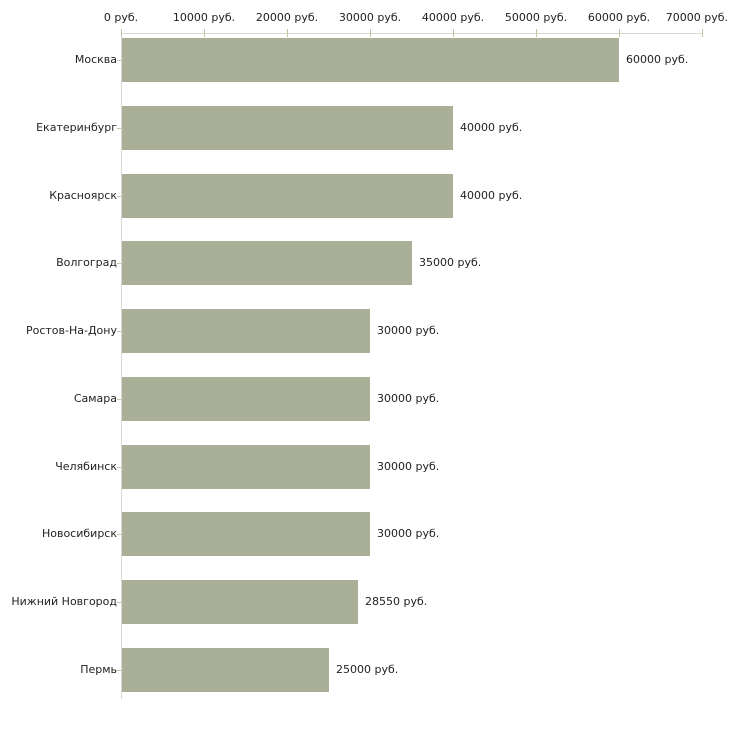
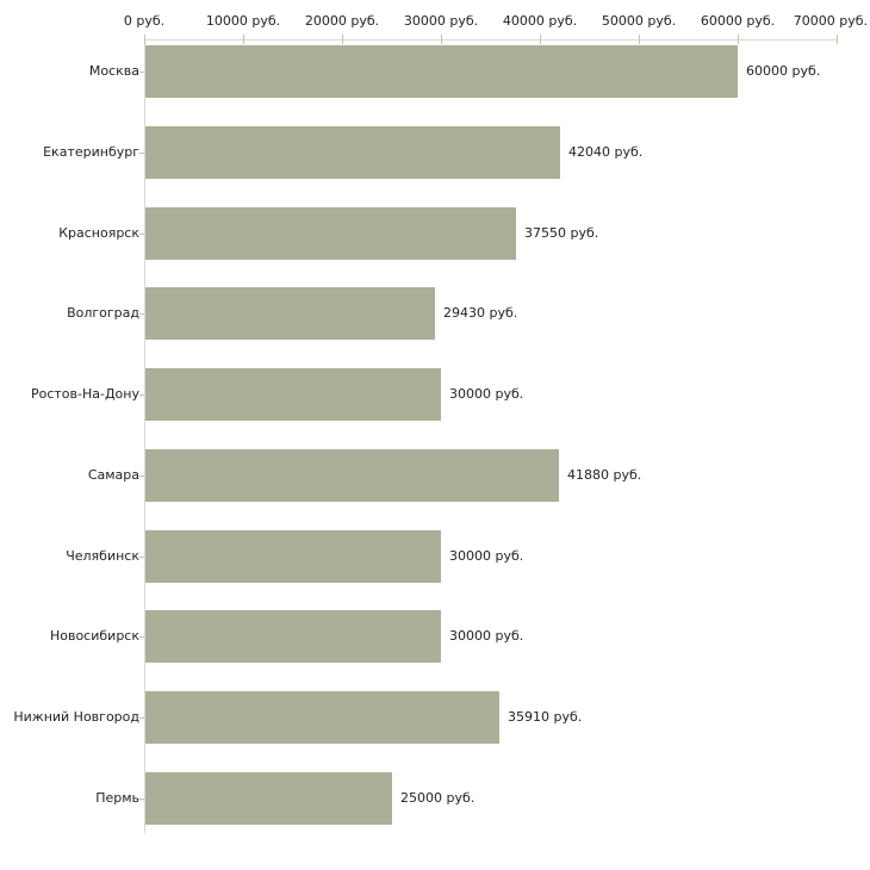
Екатеринбург: 40000 -> 42040
Красноярск: 40000 -> 37550
Волгоград: 35000 -> 29430
Самара: 30000 -> 41880
Нижний Новгород: 28550 -> 35910
